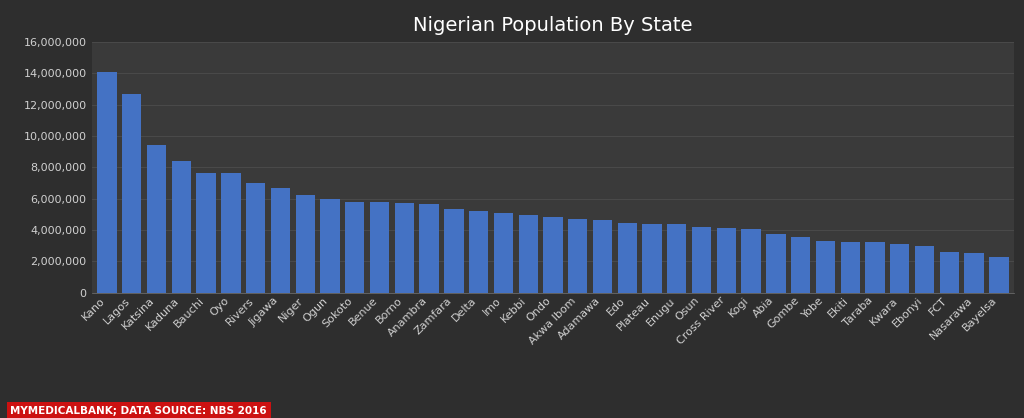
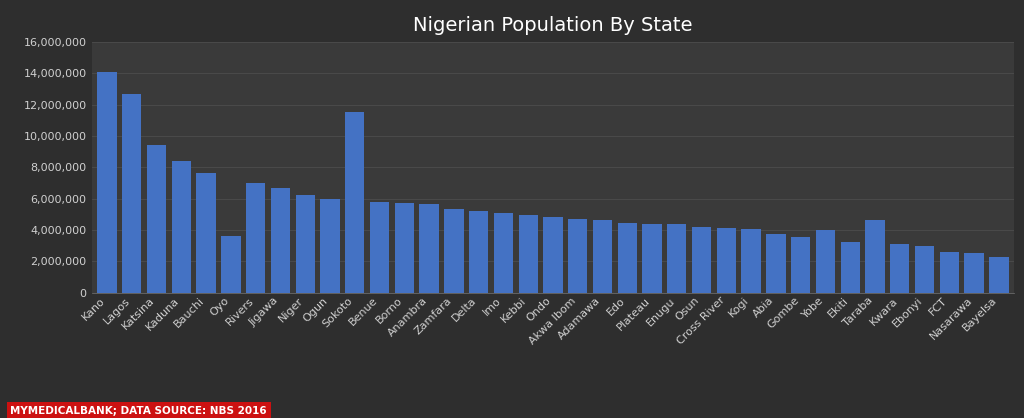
Oyo: 7,600,000 -> 3,600,000
Sokoto: 5,800,000 -> 11,500,000
Yobe: 3,300,000 -> 4,000,000
Taraba: 3,200,000 -> 4,600,000
